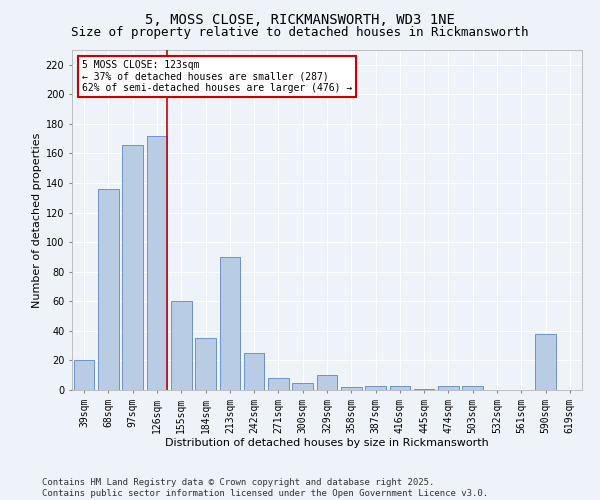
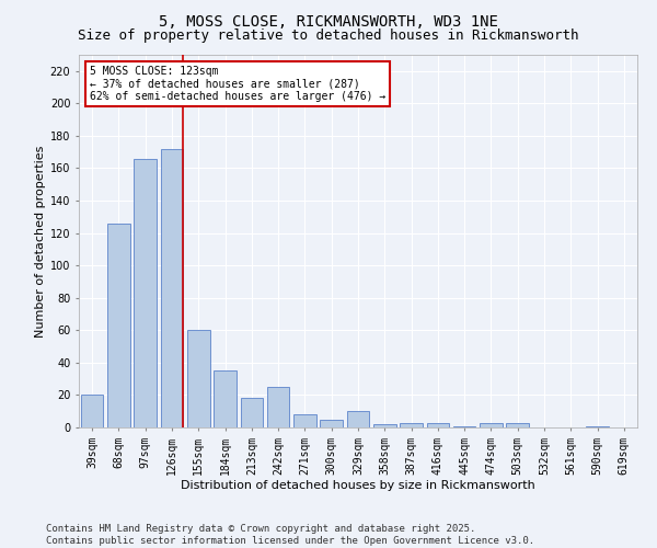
68sqm: 136 -> 126
213sqm: 90 -> 18
590sqm: 38 -> 1
